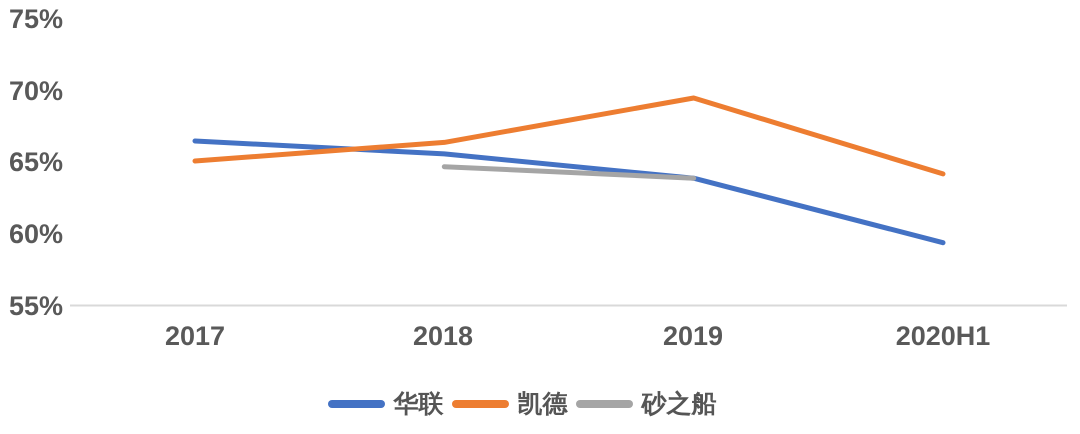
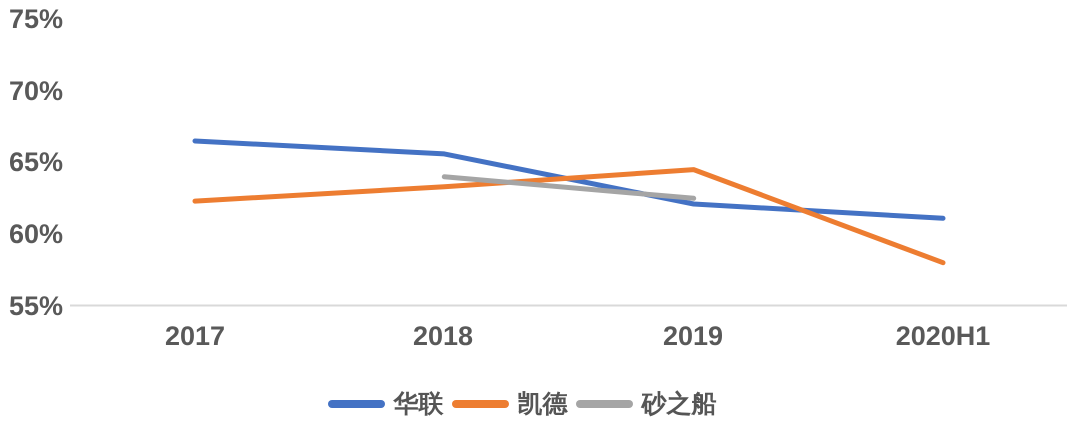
凯德/2017: 65.1% -> 62.3%
凯德/2018: 66.4% -> 63.3%
砂之船/2018: 64.7% -> 64.0%
华联/2019: 63.9% -> 62.1%
凯德/2019: 69.5% -> 64.5%
砂之船/2019: 63.9% -> 62.5%
华联/2020H1: 59.4% -> 61.1%
凯德/2020H1: 64.2% -> 58.0%
